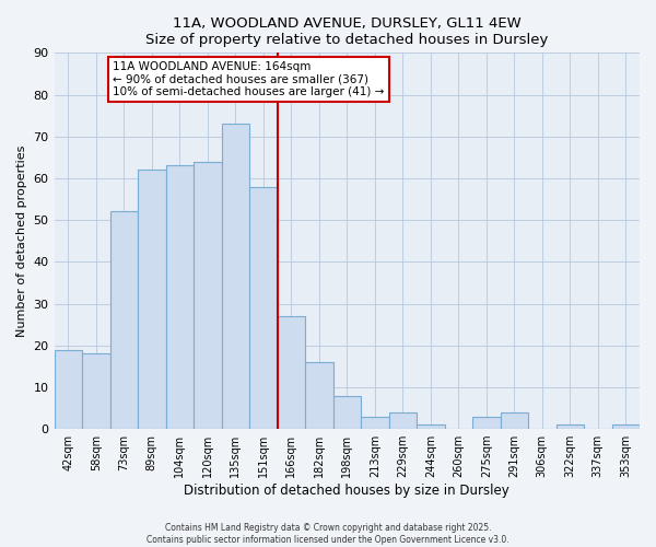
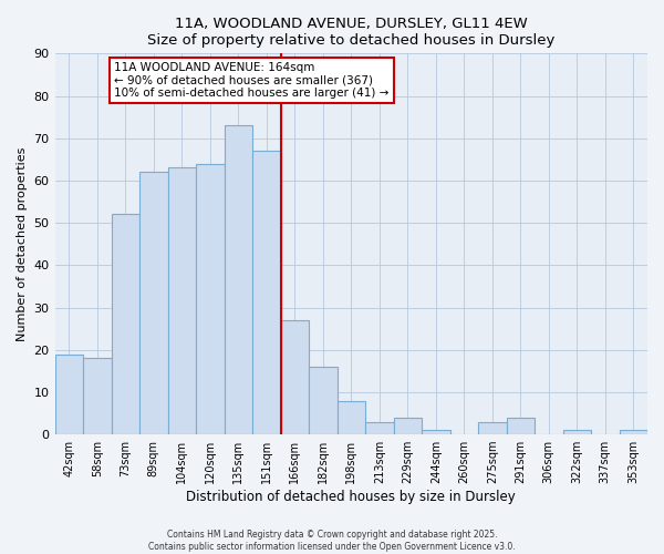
151sqm: 58 -> 67
